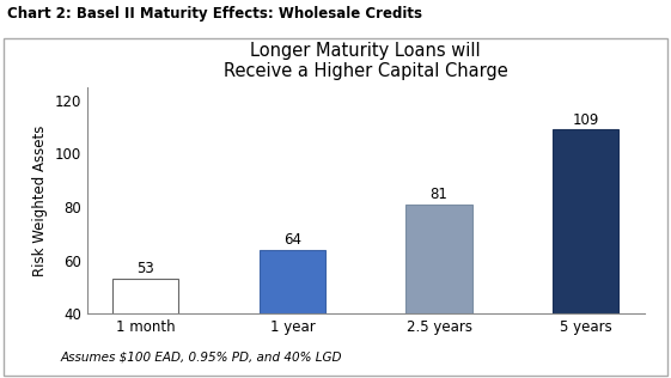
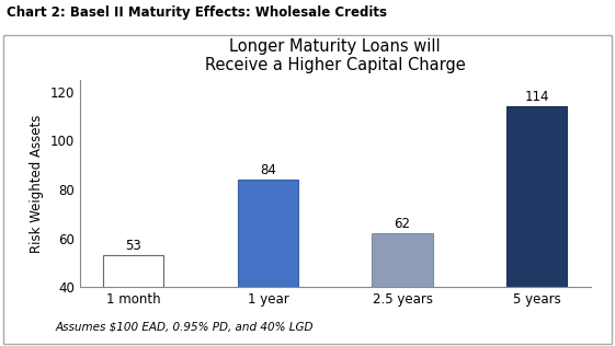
1 year: 64 -> 84
2.5 years: 81 -> 62
5 years: 109 -> 114
